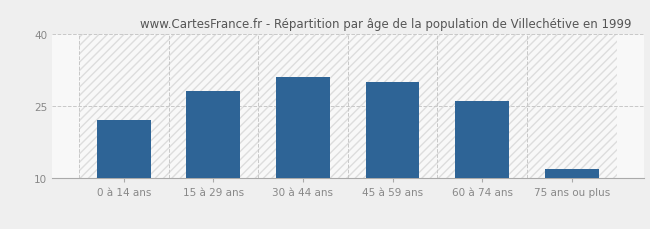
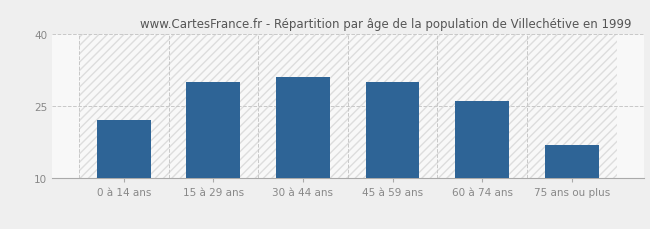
15 à 29 ans: 28 -> 30
75 ans ou plus: 12 -> 17
